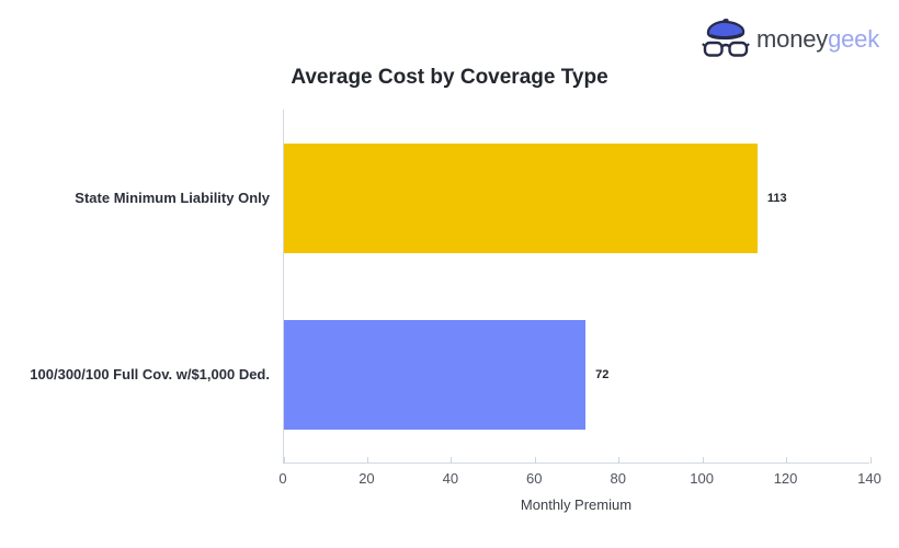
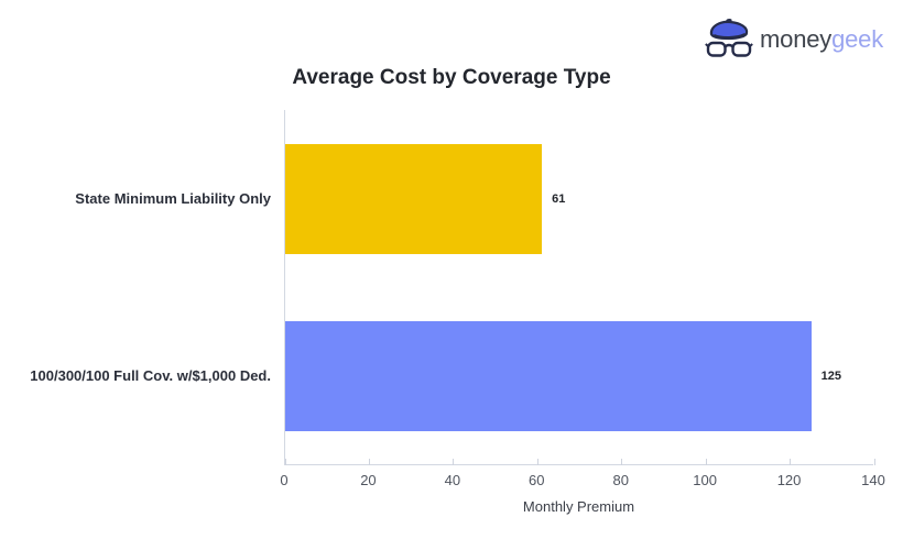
State Minimum Liability Only: 113 -> 61
100/300/100 Full Cov. w/$1,000 Ded.: 72 -> 125
